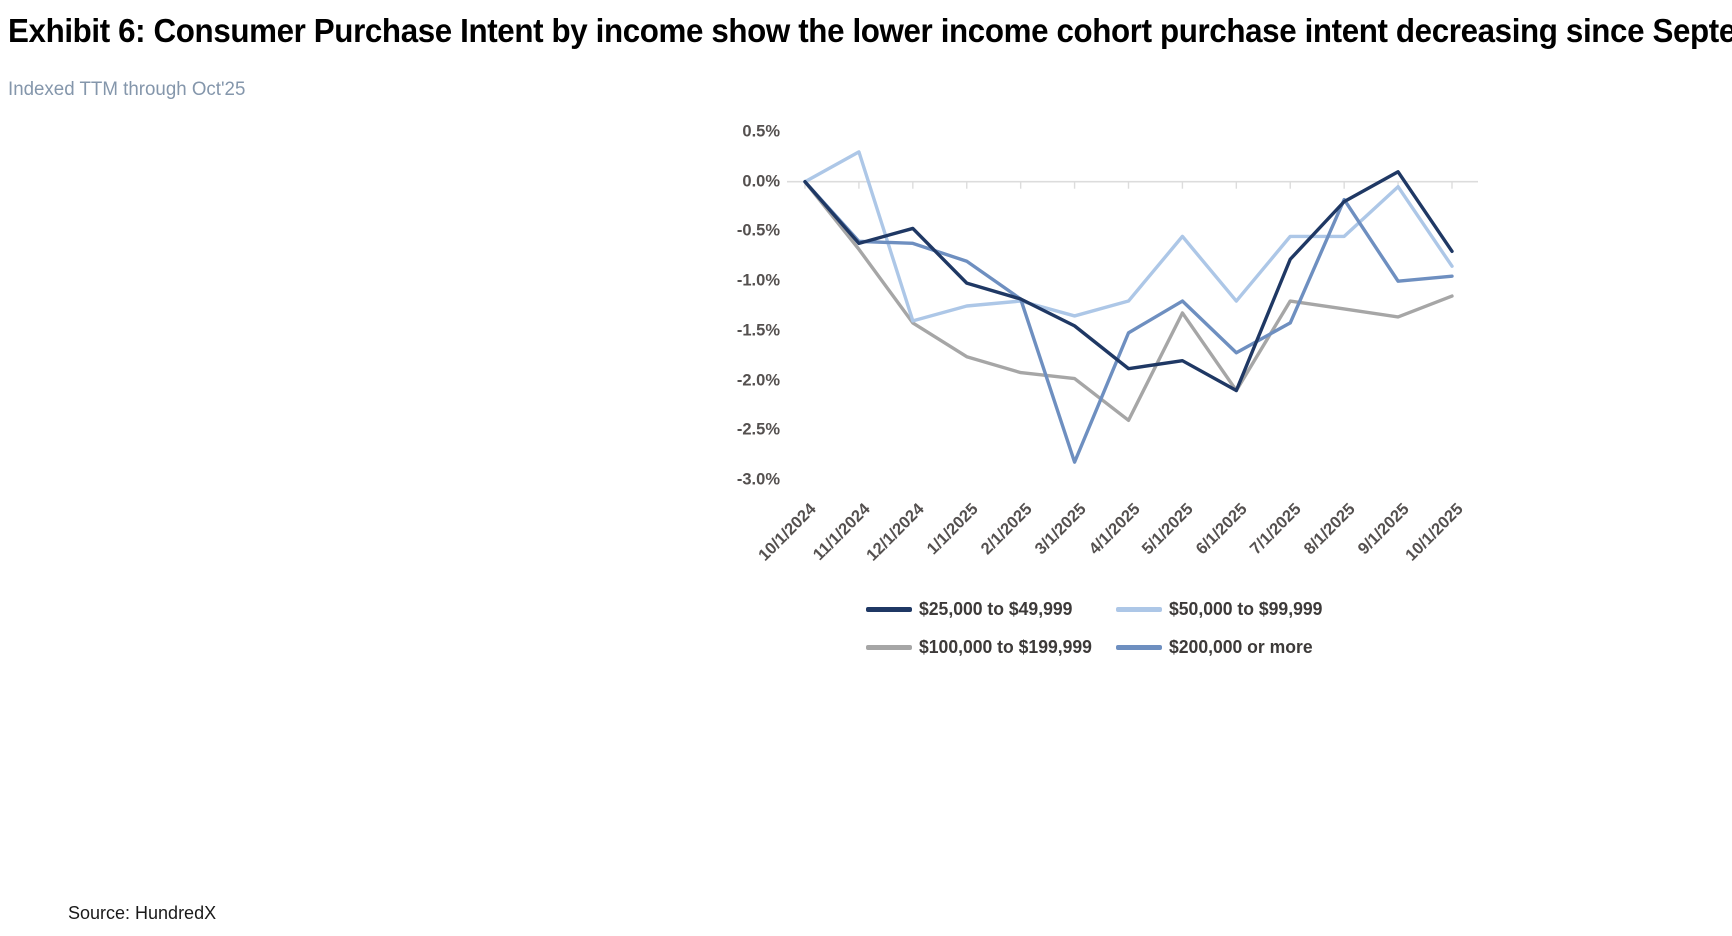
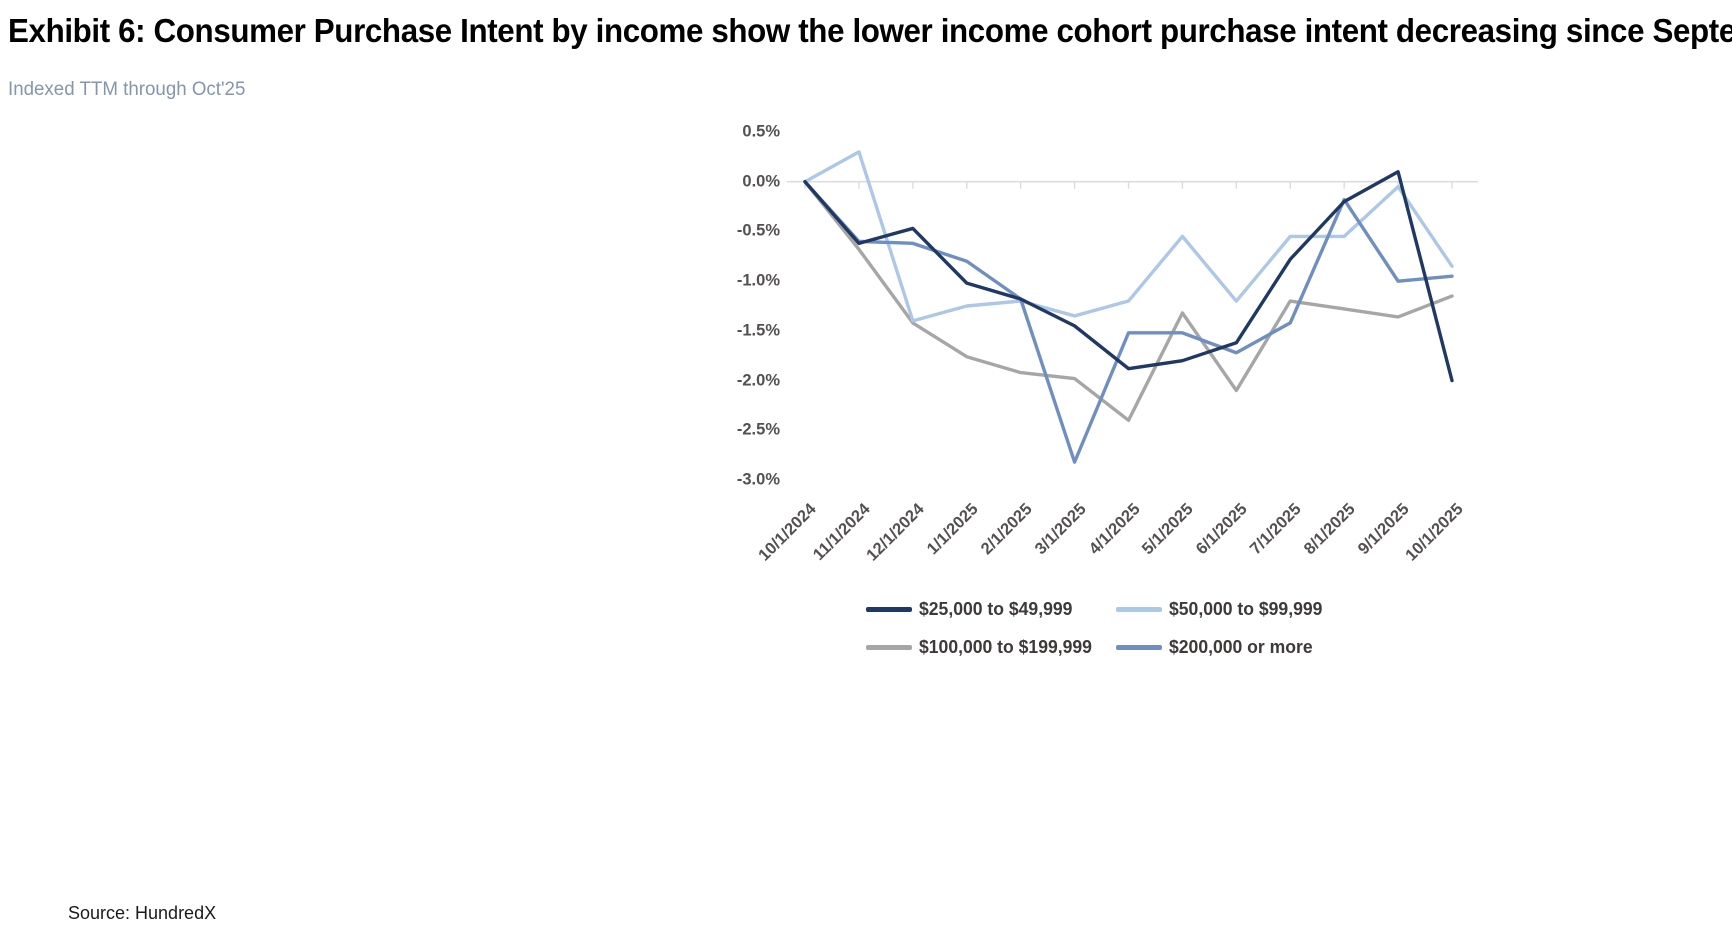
$200,000 or more/5/1/2025: -1.2% -> -1.5%
$25,000 to $49,999/6/1/2025: -2.1% -> -1.6%
$25,000 to $49,999/10/1/2025: -0.7% -> -2.0%
